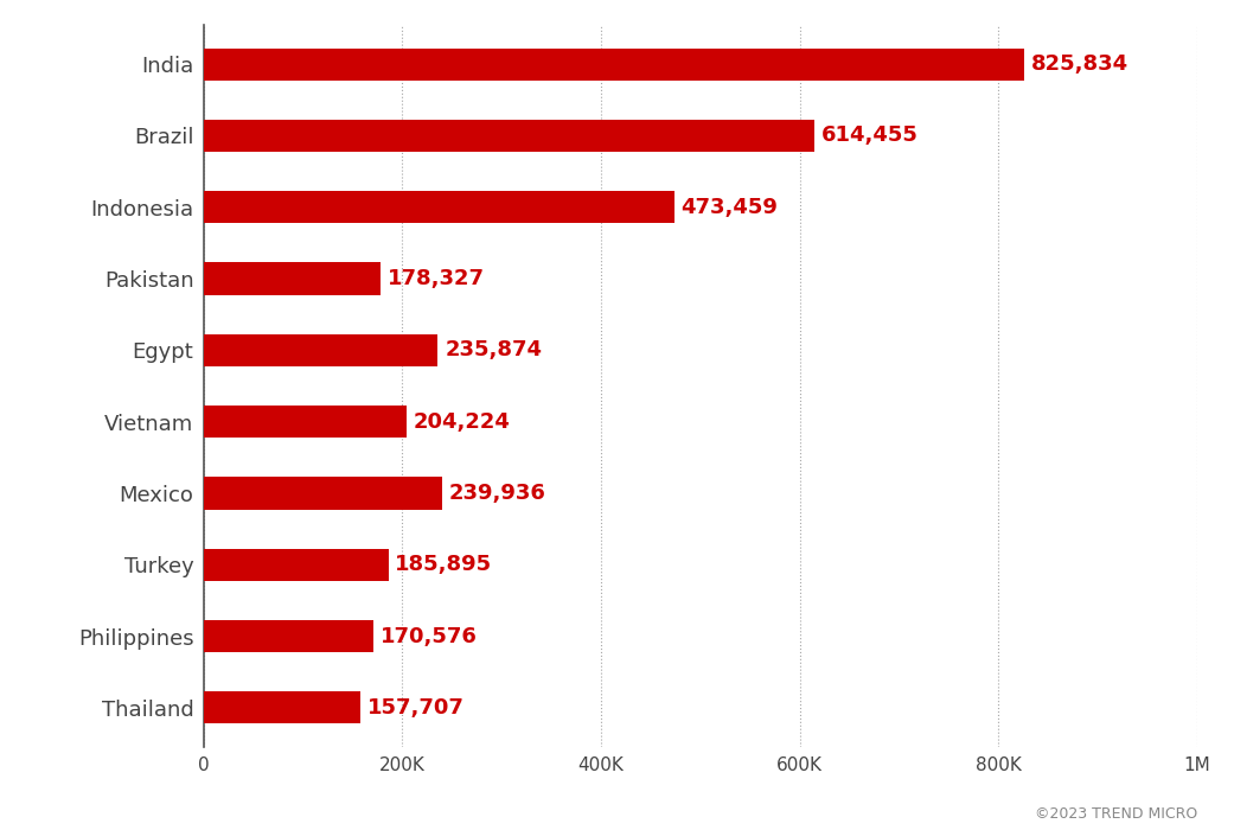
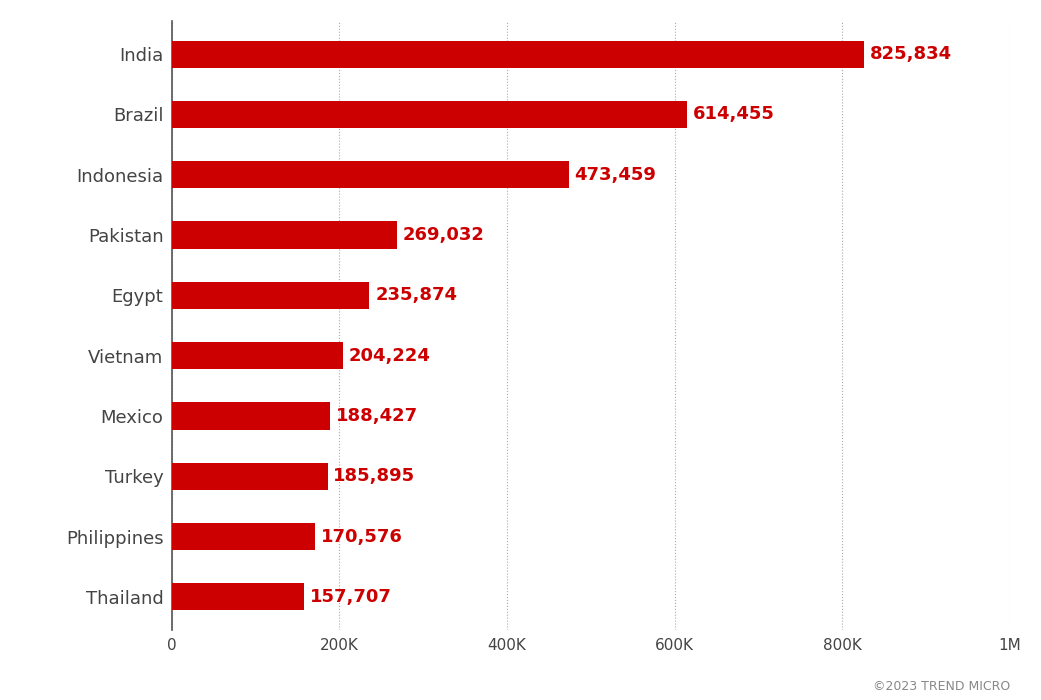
Pakistan: 178,327 -> 269,032
Mexico: 239,936 -> 188,427
